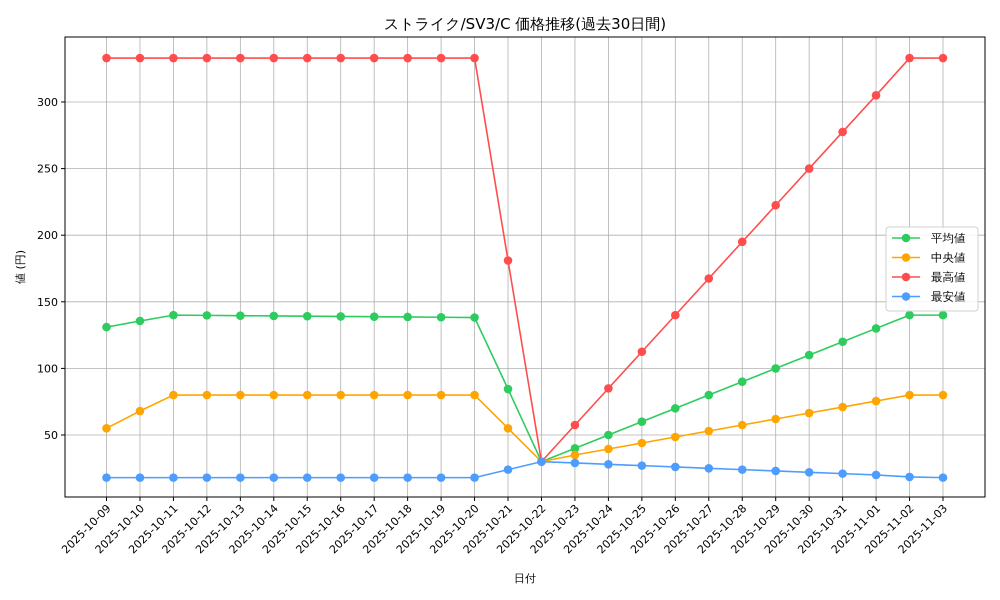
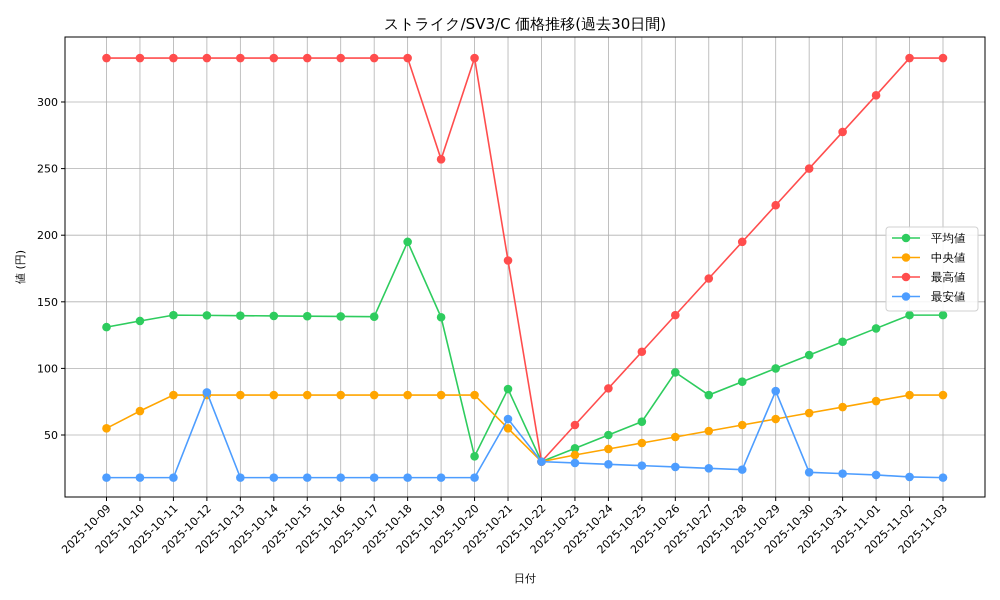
最安値/2025-10-12: 18 -> 82
平均値/2025-10-18: 139 -> 195
最高値/2025-10-19: 333 -> 257
平均値/2025-10-20: 138 -> 34
最安値/2025-10-21: 24 -> 62
平均値/2025-10-26: 70 -> 97
最安値/2025-10-29: 23 -> 83
